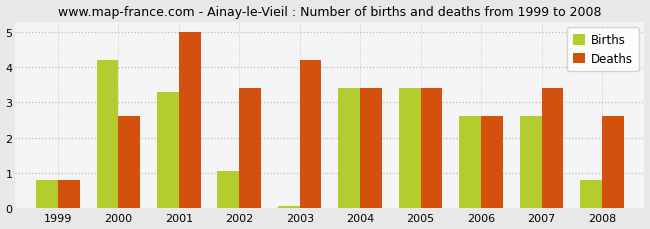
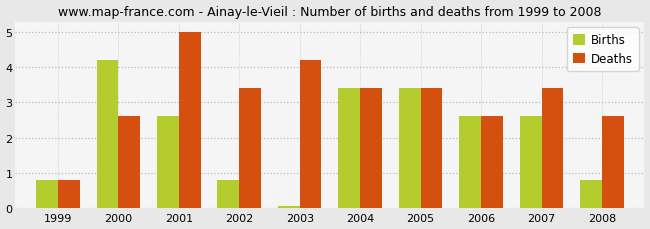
Births/2001: 3.30 -> 2.60
Births/2002: 1.05 -> 0.80
